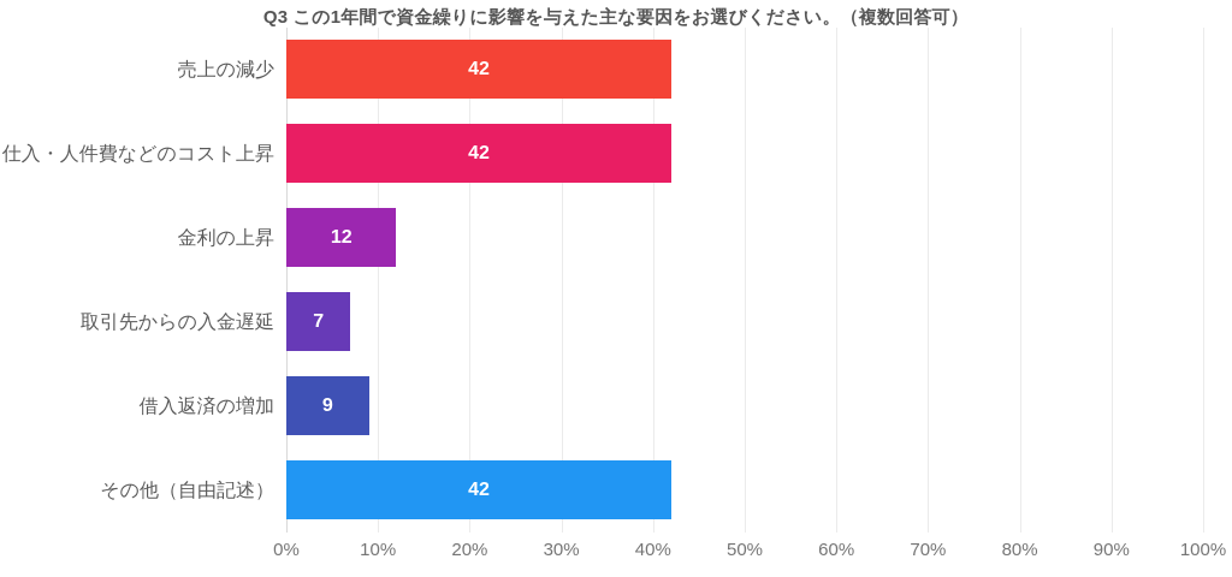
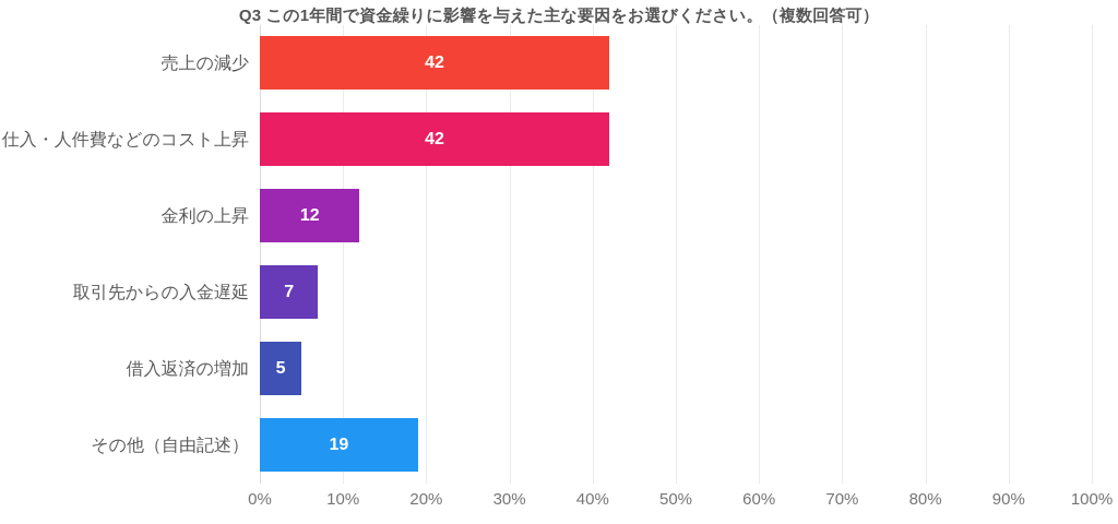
借入返済の増加: 9 -> 5
その他（自由記述）: 42 -> 19
